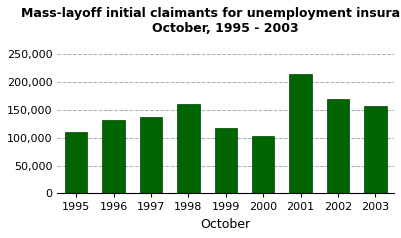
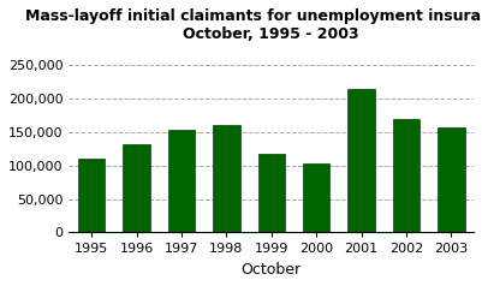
1997: 138,000 -> 154,000
